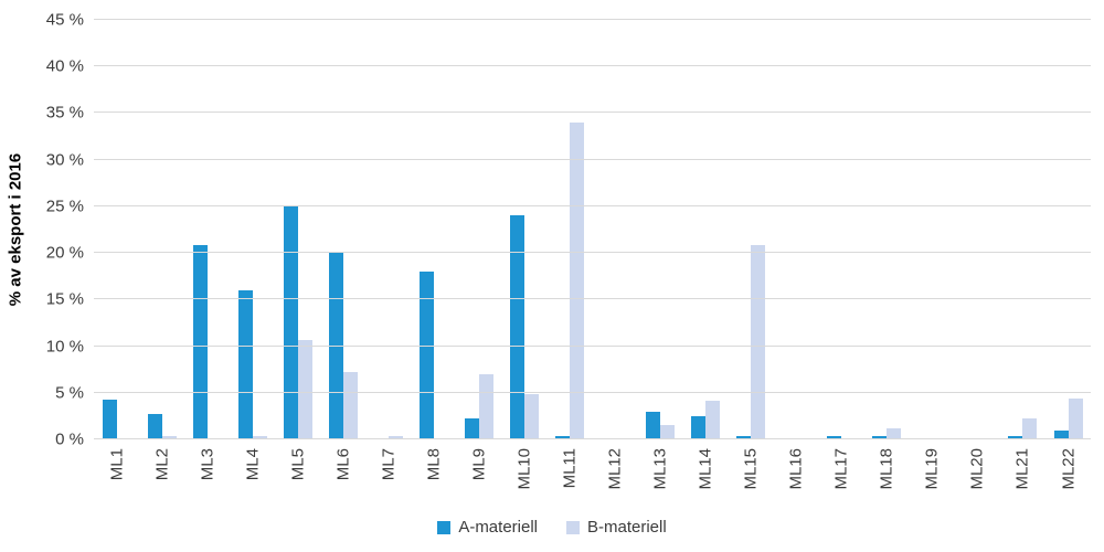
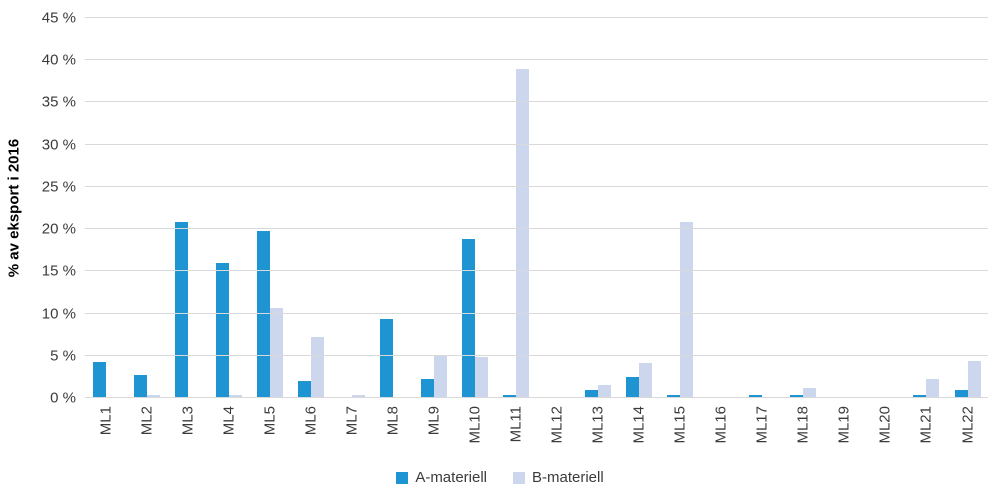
A-materiell/ML5: 25% -> 20%
A-materiell/ML6: 20% -> 2%
A-materiell/ML8: 18% -> 9%
B-materiell/ML9: 7% -> 5%
A-materiell/ML10: 24% -> 19%
B-materiell/ML11: 34% -> 39%
A-materiell/ML13: 3% -> 1%
